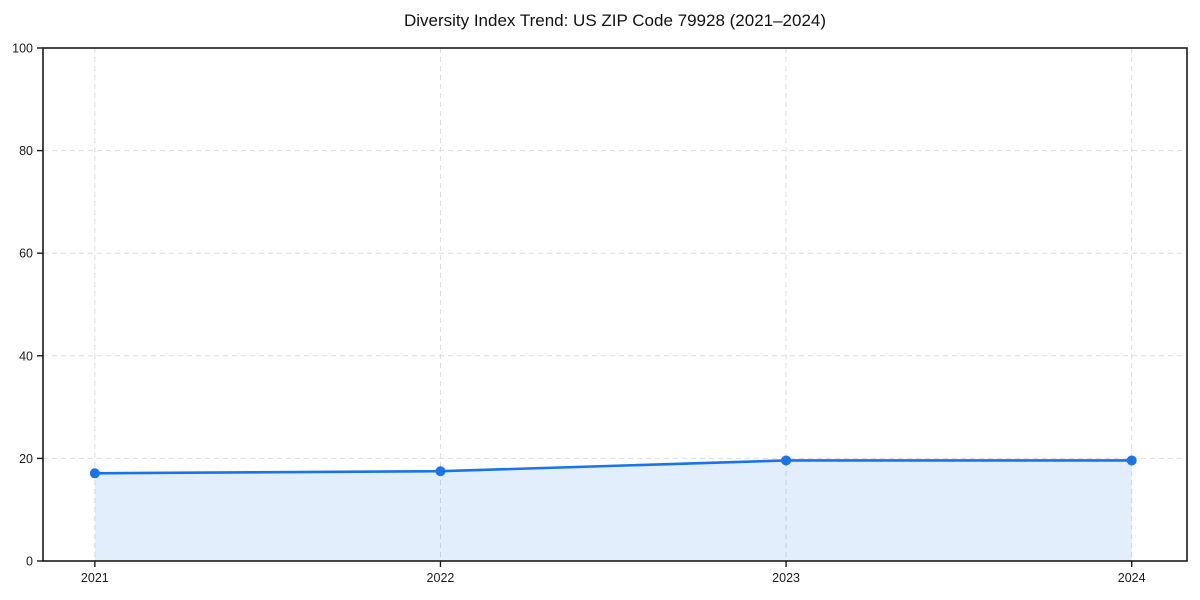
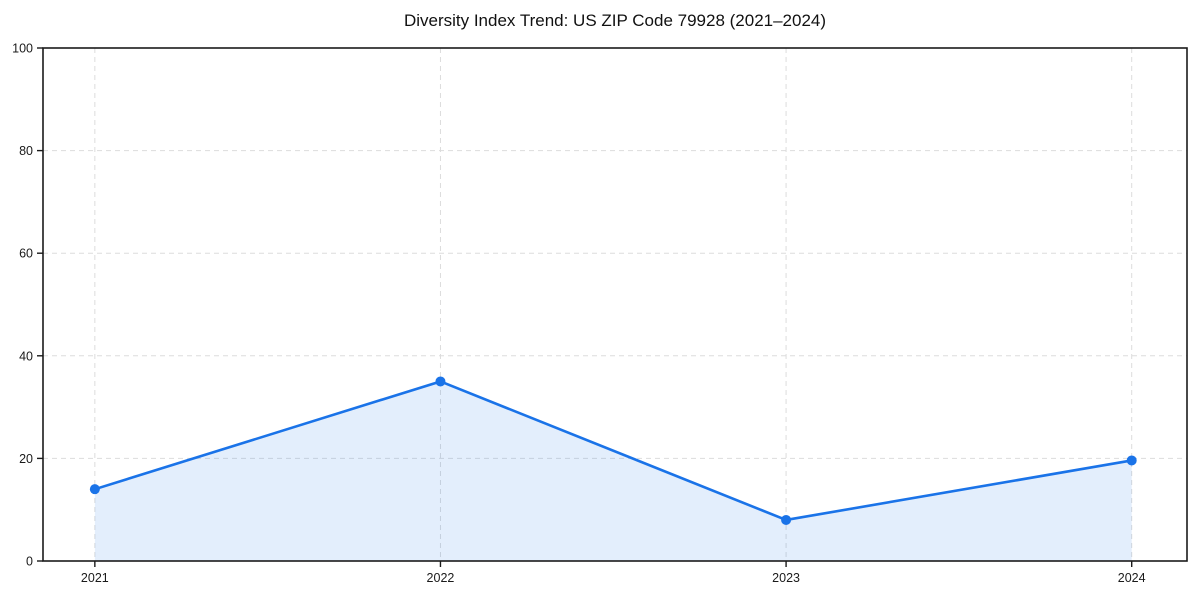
2021: 17 -> 14
2022: 18 -> 35
2023: 20 -> 8
